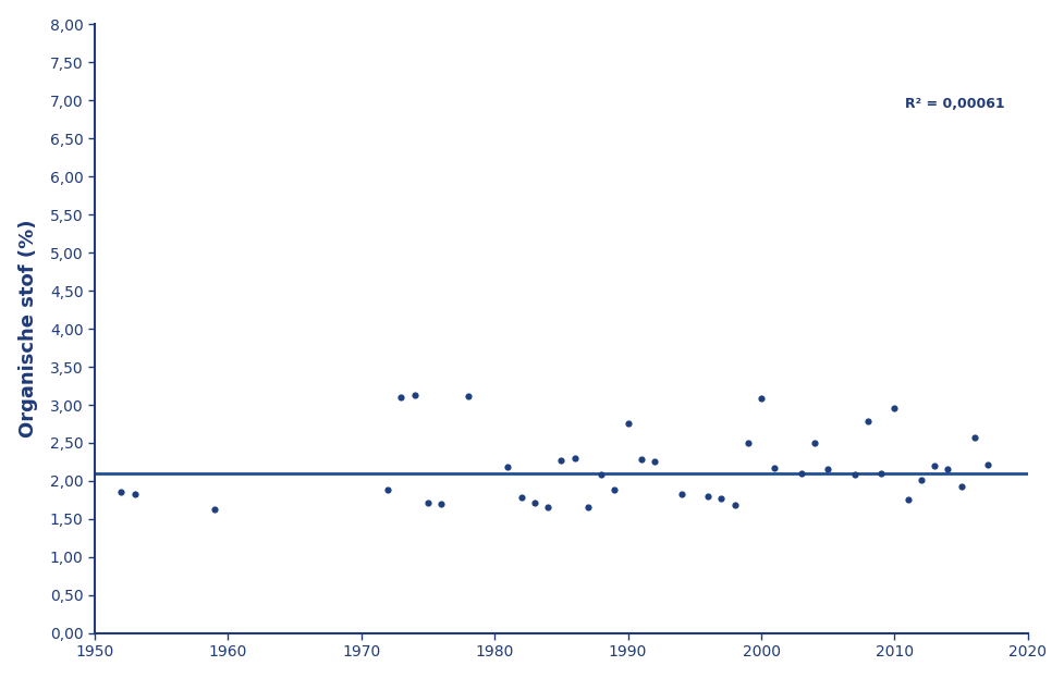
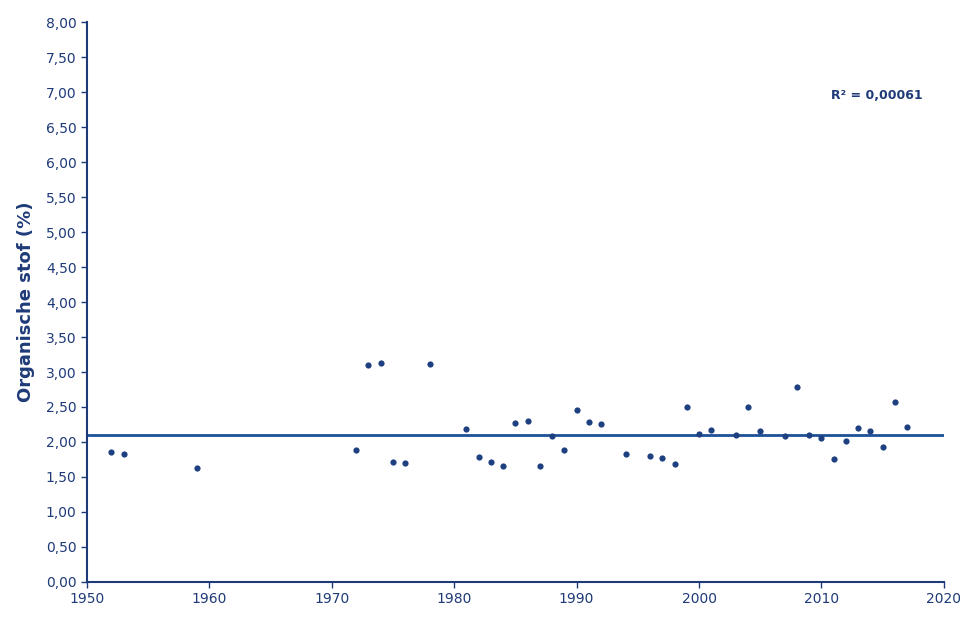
1990: 2,76 -> 2,46
2000: 3,08 -> 2,12
2010: 2,96 -> 2,05
